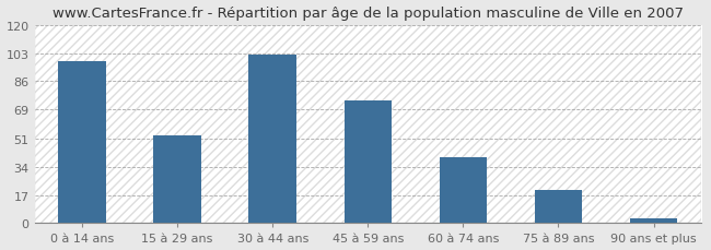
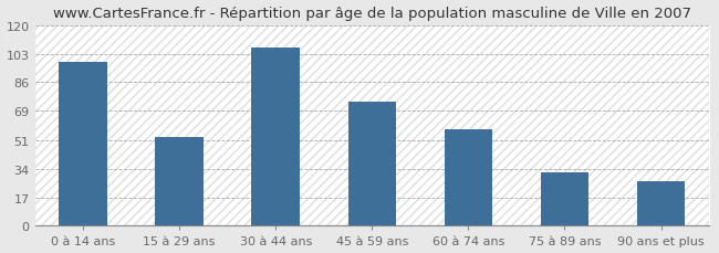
30 à 44 ans: 102 -> 107
60 à 74 ans: 40 -> 58
75 à 89 ans: 20 -> 32
90 ans et plus: 3 -> 27
